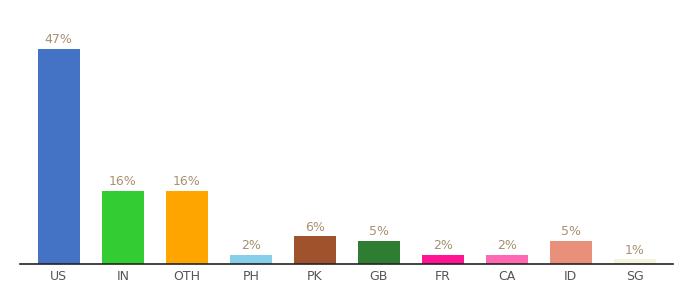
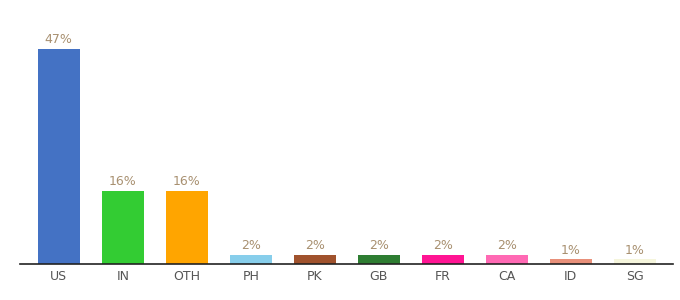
PK: 6% -> 2%
GB: 5% -> 2%
ID: 5% -> 1%
